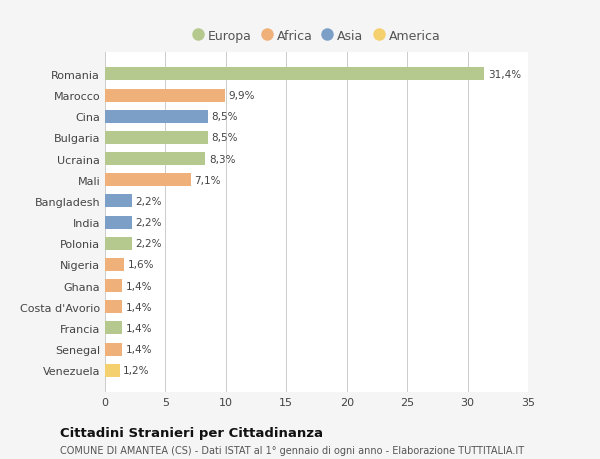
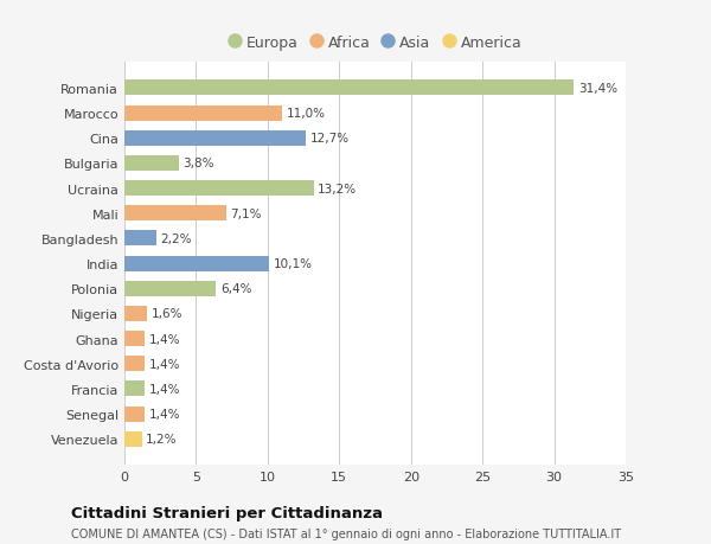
Marocco: 9,9% -> 11,0%
Cina: 8,5% -> 12,7%
Bulgaria: 8,5% -> 3,8%
Ucraina: 8,3% -> 13,2%
India: 2,2% -> 10,1%
Polonia: 2,2% -> 6,4%
